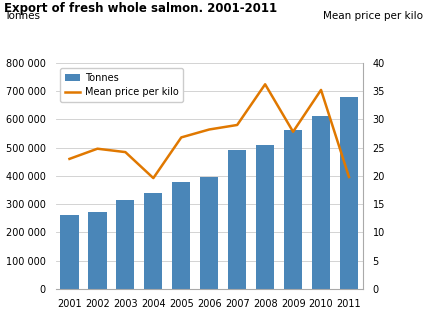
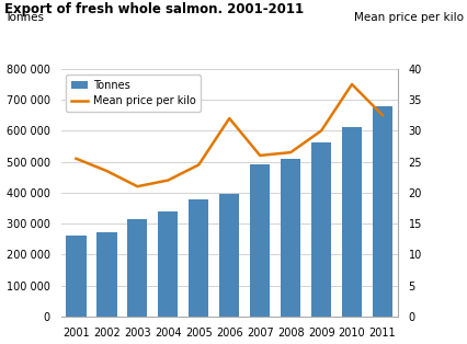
Mean price per kilo/2001: 23.0 -> 25.5
Mean price per kilo/2002: 24.8 -> 23.5
Mean price per kilo/2003: 24.2 -> 21.0
Mean price per kilo/2004: 19.6 -> 22.0
Mean price per kilo/2005: 26.8 -> 24.5
Mean price per kilo/2006: 28.2 -> 32.0
Mean price per kilo/2007: 29.0 -> 26.0
Mean price per kilo/2008: 36.2 -> 26.5
Mean price per kilo/2009: 27.8 -> 30.0
Mean price per kilo/2010: 35.2 -> 37.5
Mean price per kilo/2011: 19.8 -> 32.5
